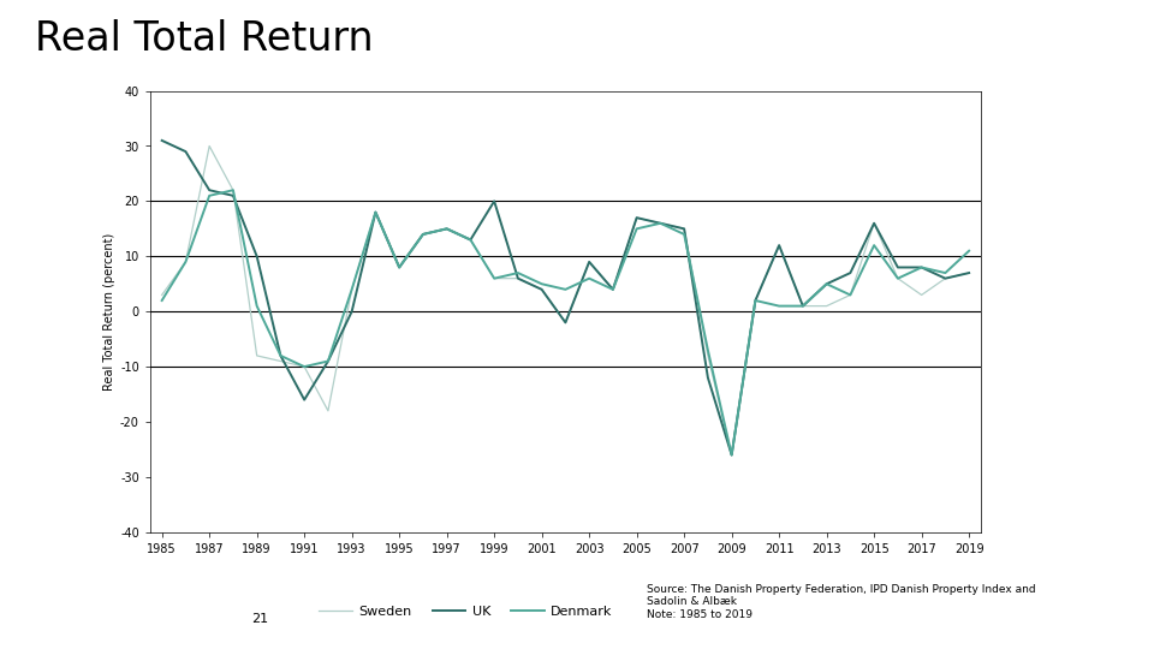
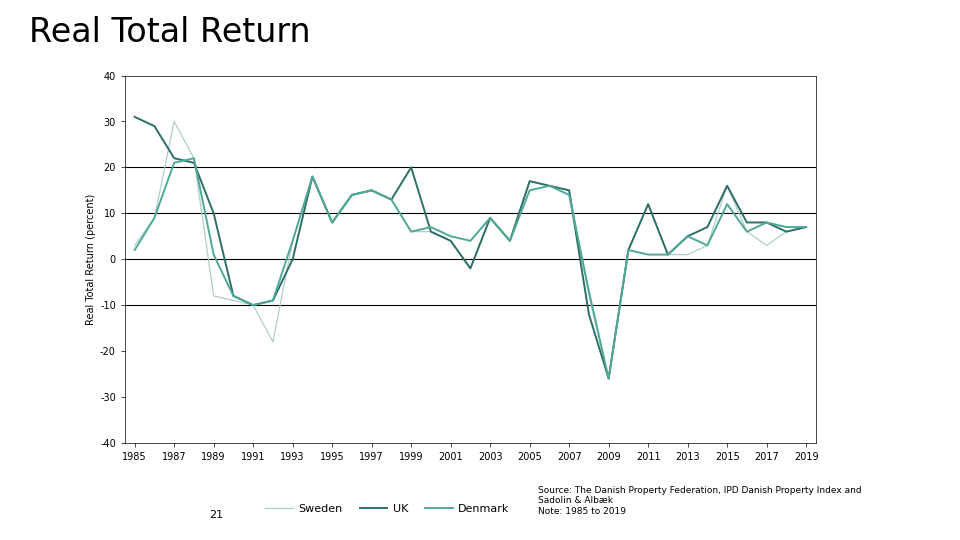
UK/1991: -16 -> -10
Denmark/2003: 6 -> 9
Denmark/2019: 11 -> 7
